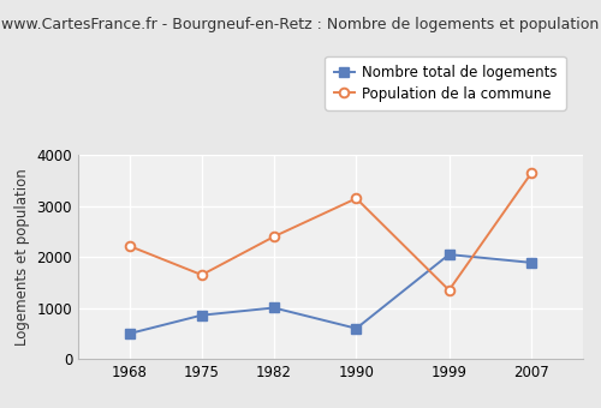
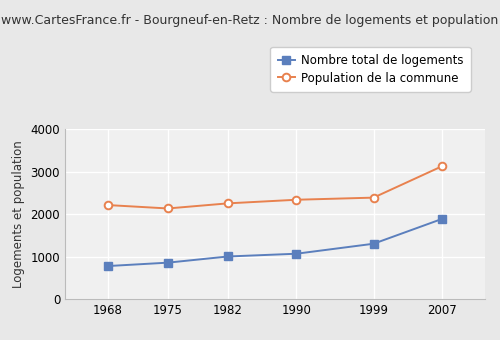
Nombre total de logements/1968: 500 -> 780
Population de la commune/1975: 1650 -> 2140
Population de la commune/1982: 2400 -> 2260
Nombre total de logements/1990: 600 -> 1070
Population de la commune/1990: 3150 -> 2340
Nombre total de logements/1999: 2050 -> 1300
Population de la commune/1999: 1350 -> 2390
Population de la commune/2007: 3650 -> 3130
